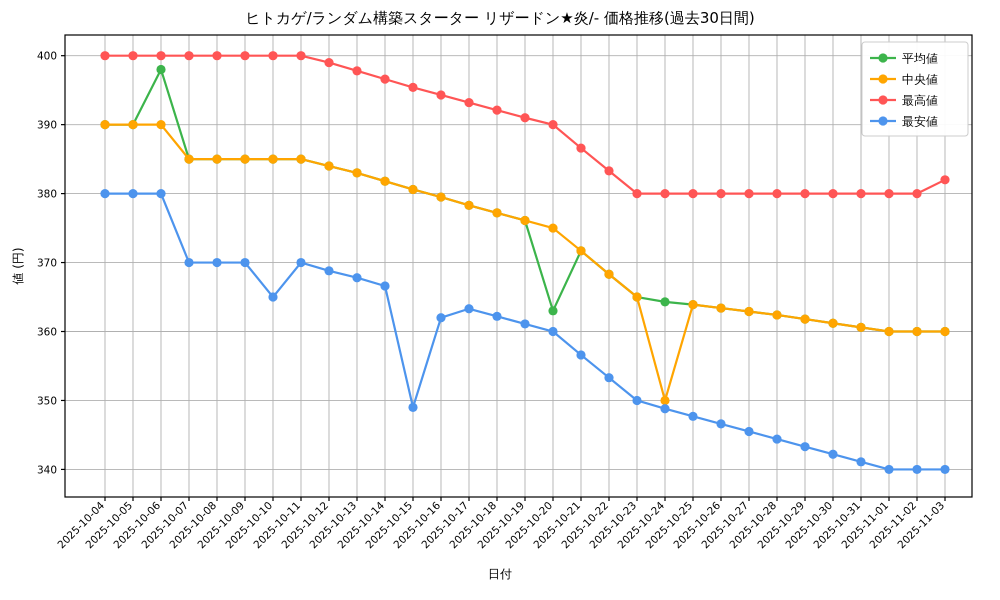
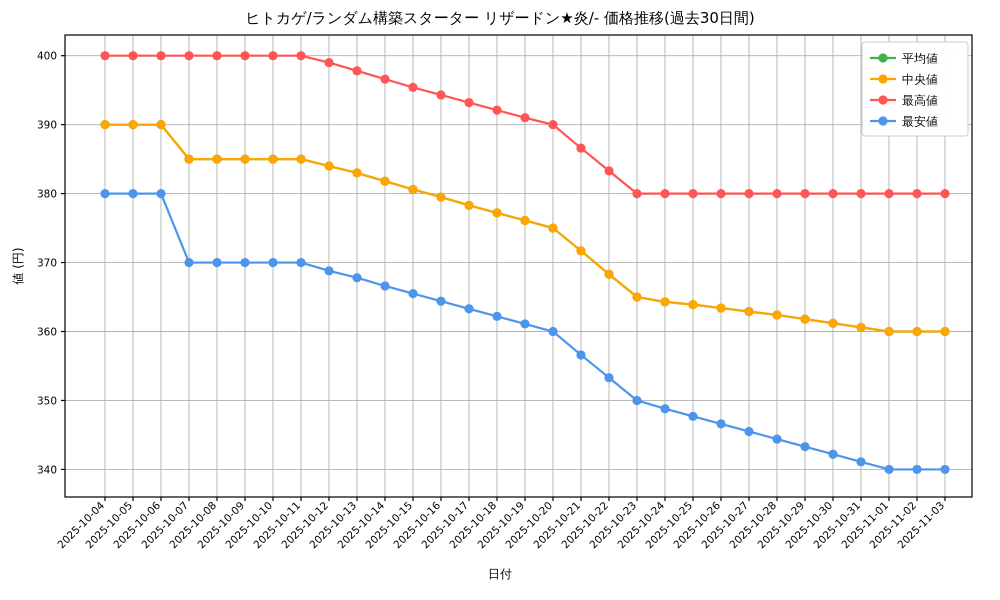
平均値/2025-10-06: 398 -> 390
最安値/2025-10-10: 365 -> 370
最安値/2025-10-15: 349 -> 366
最安値/2025-10-16: 362 -> 364
平均値/2025-10-20: 363 -> 375
中央値/2025-10-24: 350 -> 364
最高値/2025-11-03: 382 -> 380
